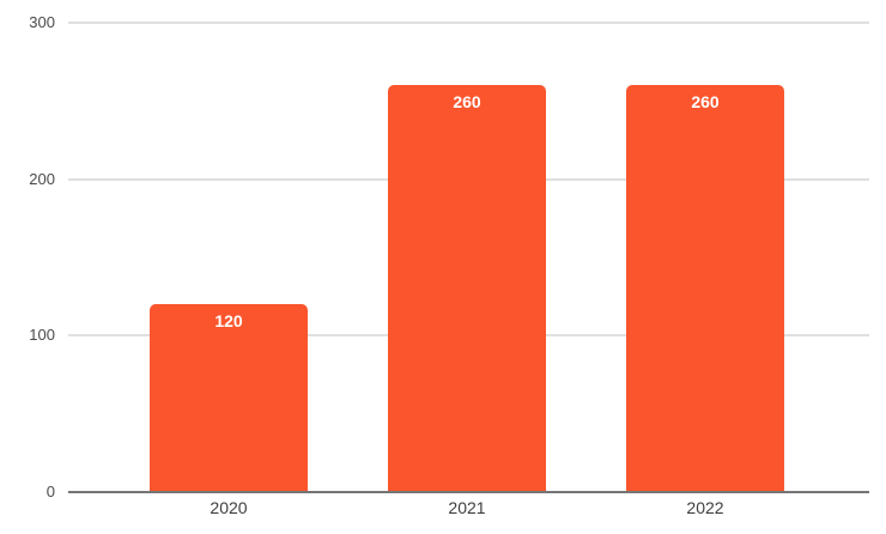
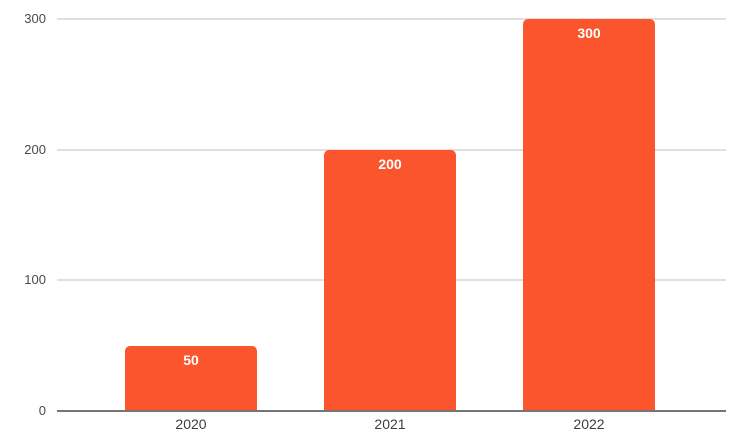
2020: 120 -> 50
2021: 260 -> 200
2022: 260 -> 300
